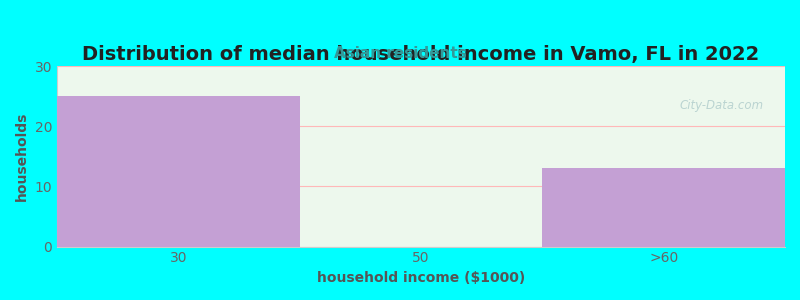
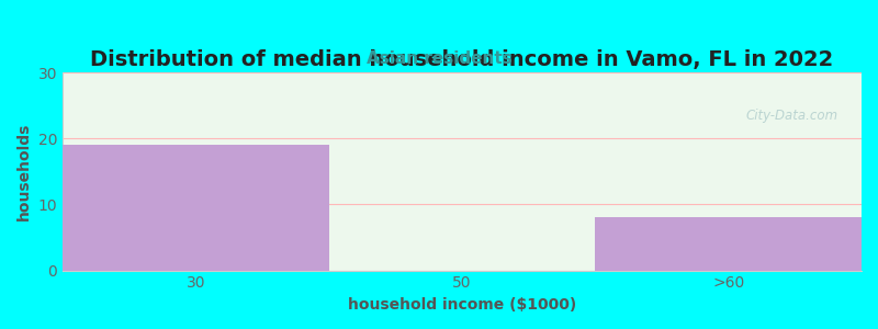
30: 25 -> 19
>60: 13 -> 8
